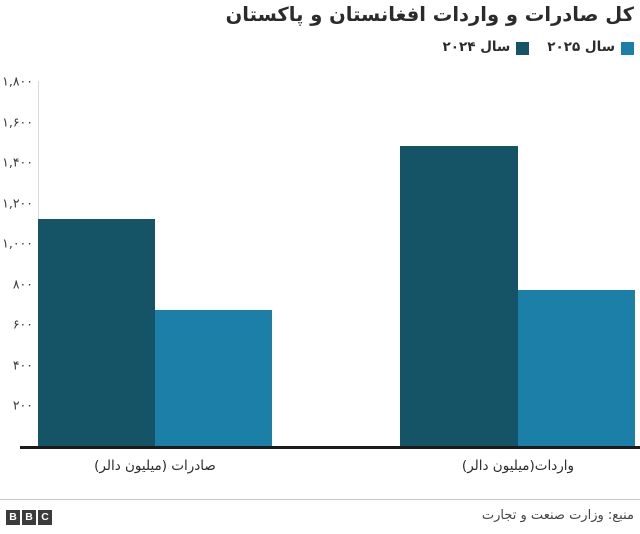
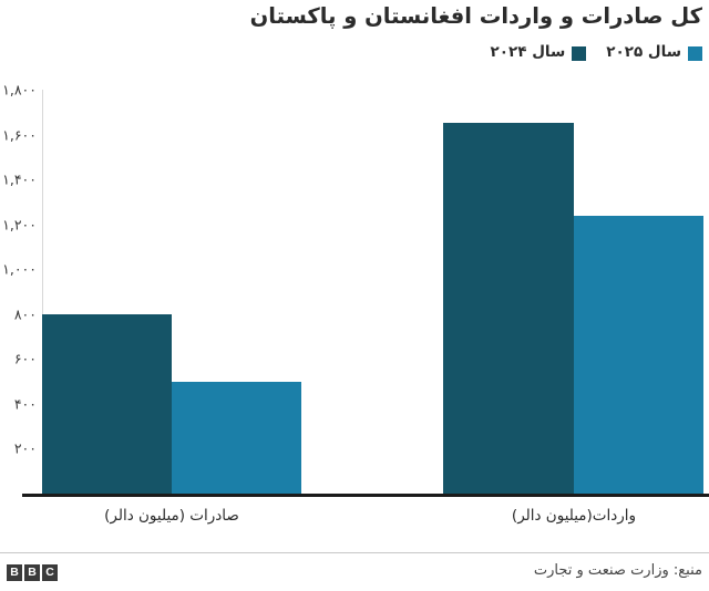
سال ۲۰۲۴/صادرات (میلیون دالر): 1120 -> 800
سال ۲۰۲۵/صادرات (میلیون دالر): 670 -> 500
سال ۲۰۲۴/واردات(میلیون دالر): 1480 -> 1650
سال ۲۰۲۵/واردات(میلیون دالر): 770 -> 1240
